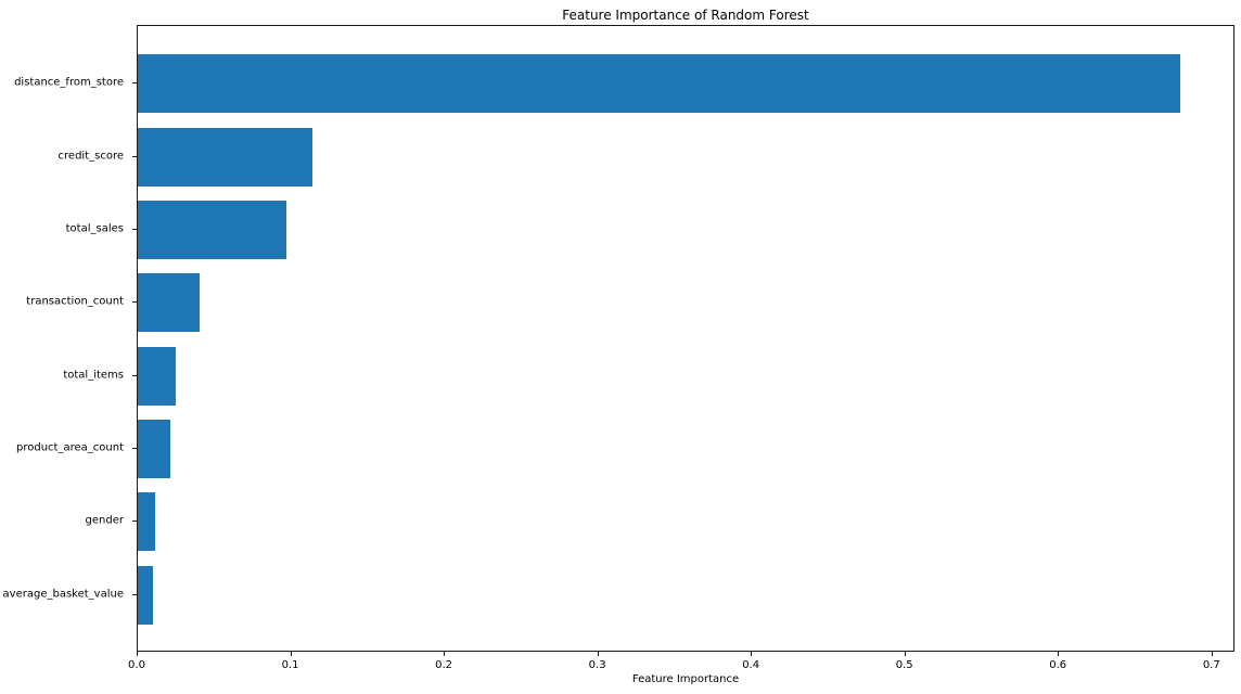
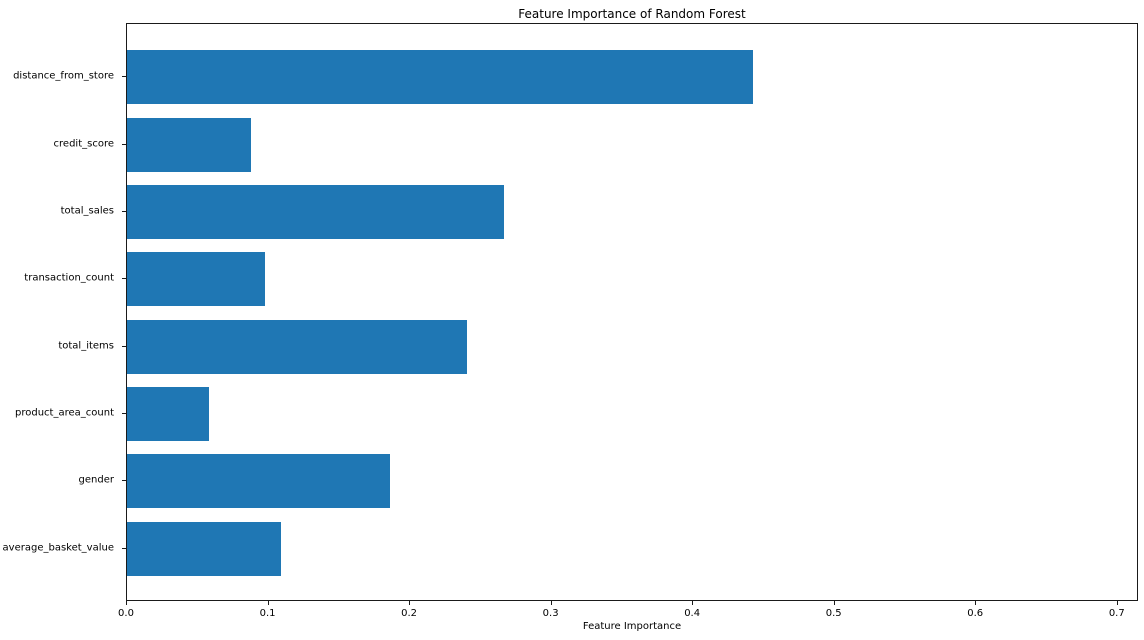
distance_from_store: 0.680 -> 0.443
credit_score: 0.114 -> 0.088
total_sales: 0.097 -> 0.267
transaction_count: 0.040 -> 0.098
total_items: 0.025 -> 0.241
product_area_count: 0.021 -> 0.058
gender: 0.011 -> 0.186
average_basket_value: 0.010 -> 0.109
